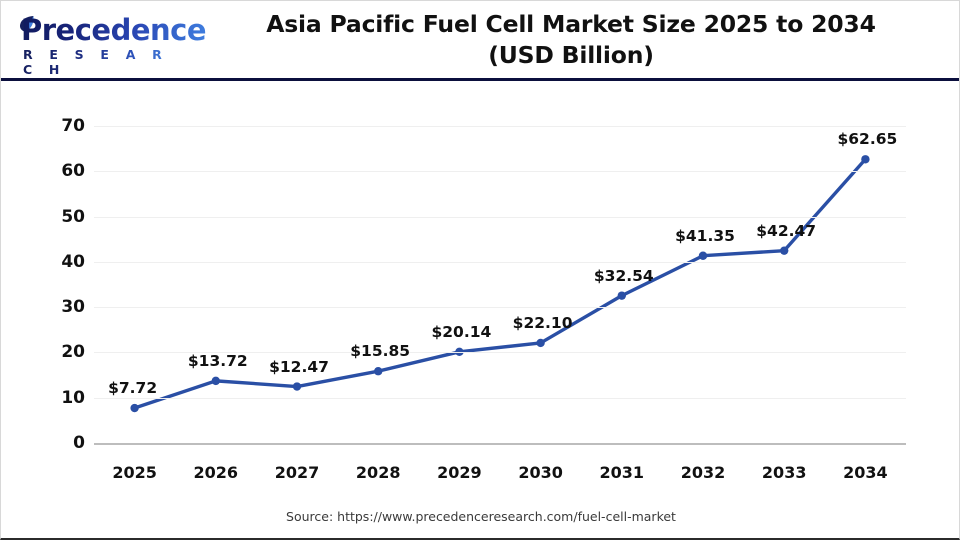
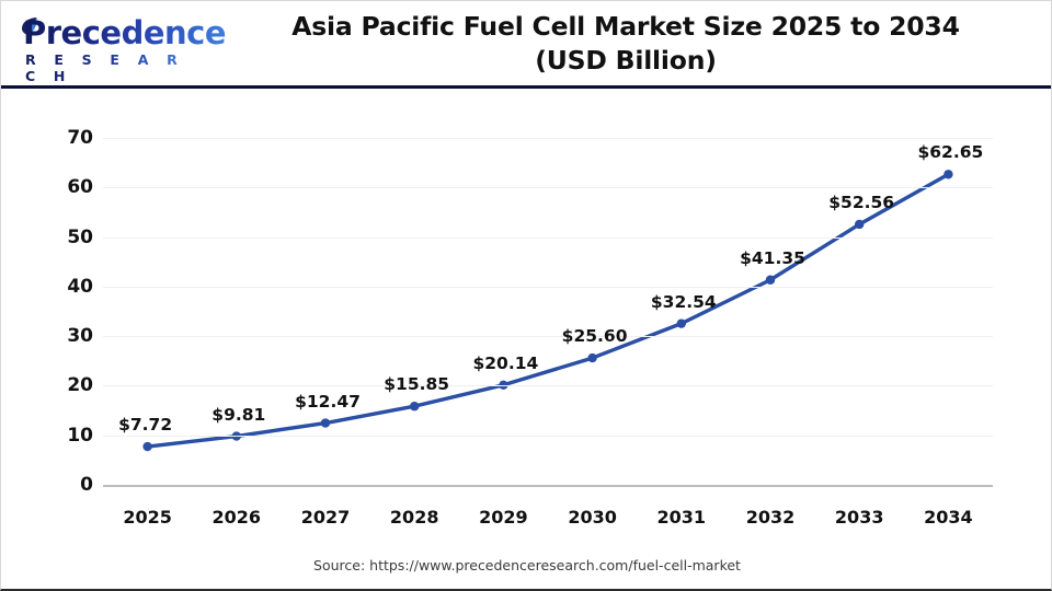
2026: $13.72 -> $9.81
2030: $22.10 -> $25.60
2033: $42.47 -> $52.56
